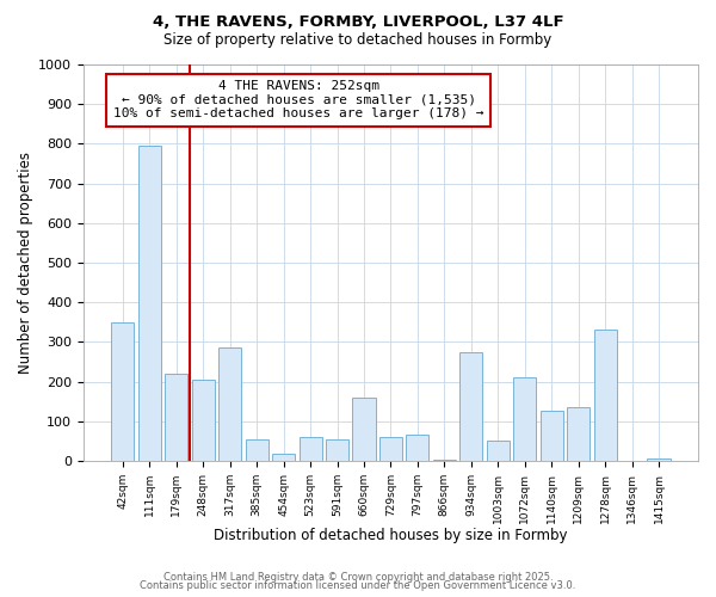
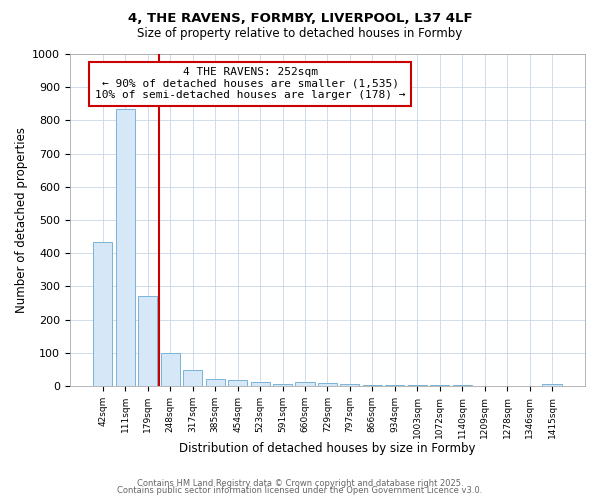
42sqm: 350 -> 435
111sqm: 795 -> 835
179sqm: 220 -> 270
248sqm: 205 -> 100
317sqm: 285 -> 47
385sqm: 55 -> 22
523sqm: 60 -> 12
591sqm: 55 -> 5
660sqm: 160 -> 11
729sqm: 60 -> 8
797sqm: 65 -> 6
934sqm: 275 -> 3
1003sqm: 50 -> 2
1072sqm: 210 -> 2
1140sqm: 125 -> 2
1209sqm: 135 -> 1
1278sqm: 330 -> 1
